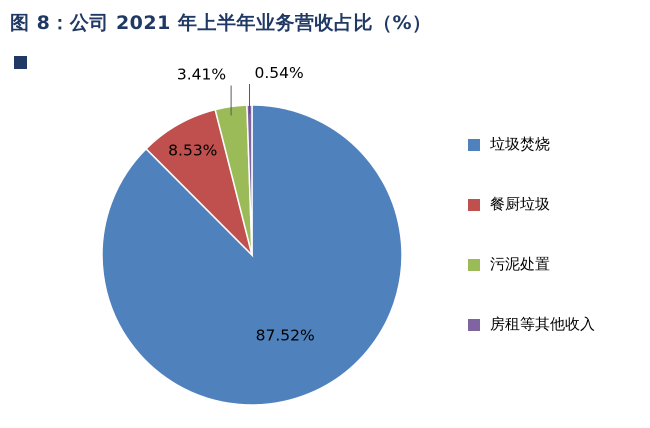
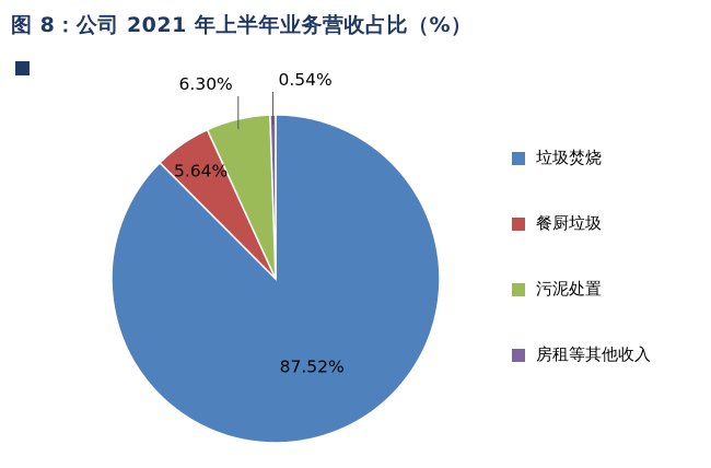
餐厨垃圾: 8.53% -> 5.64%
污泥处置: 3.41% -> 6.30%
